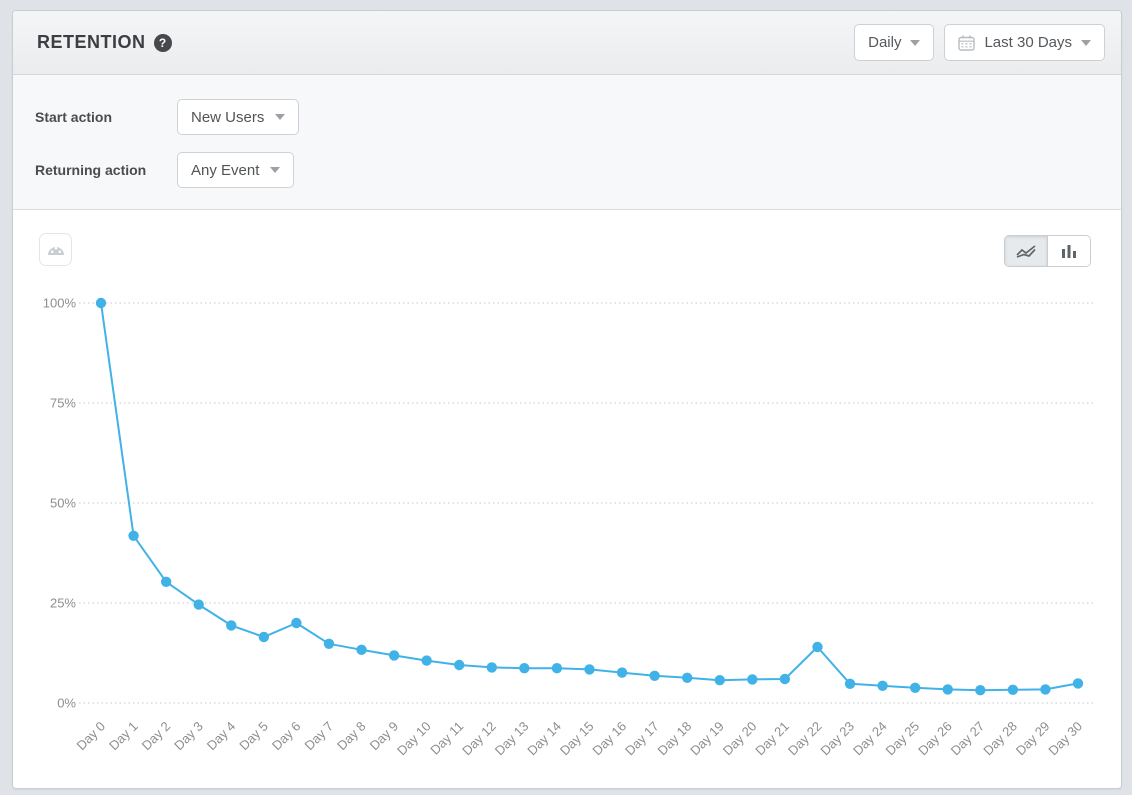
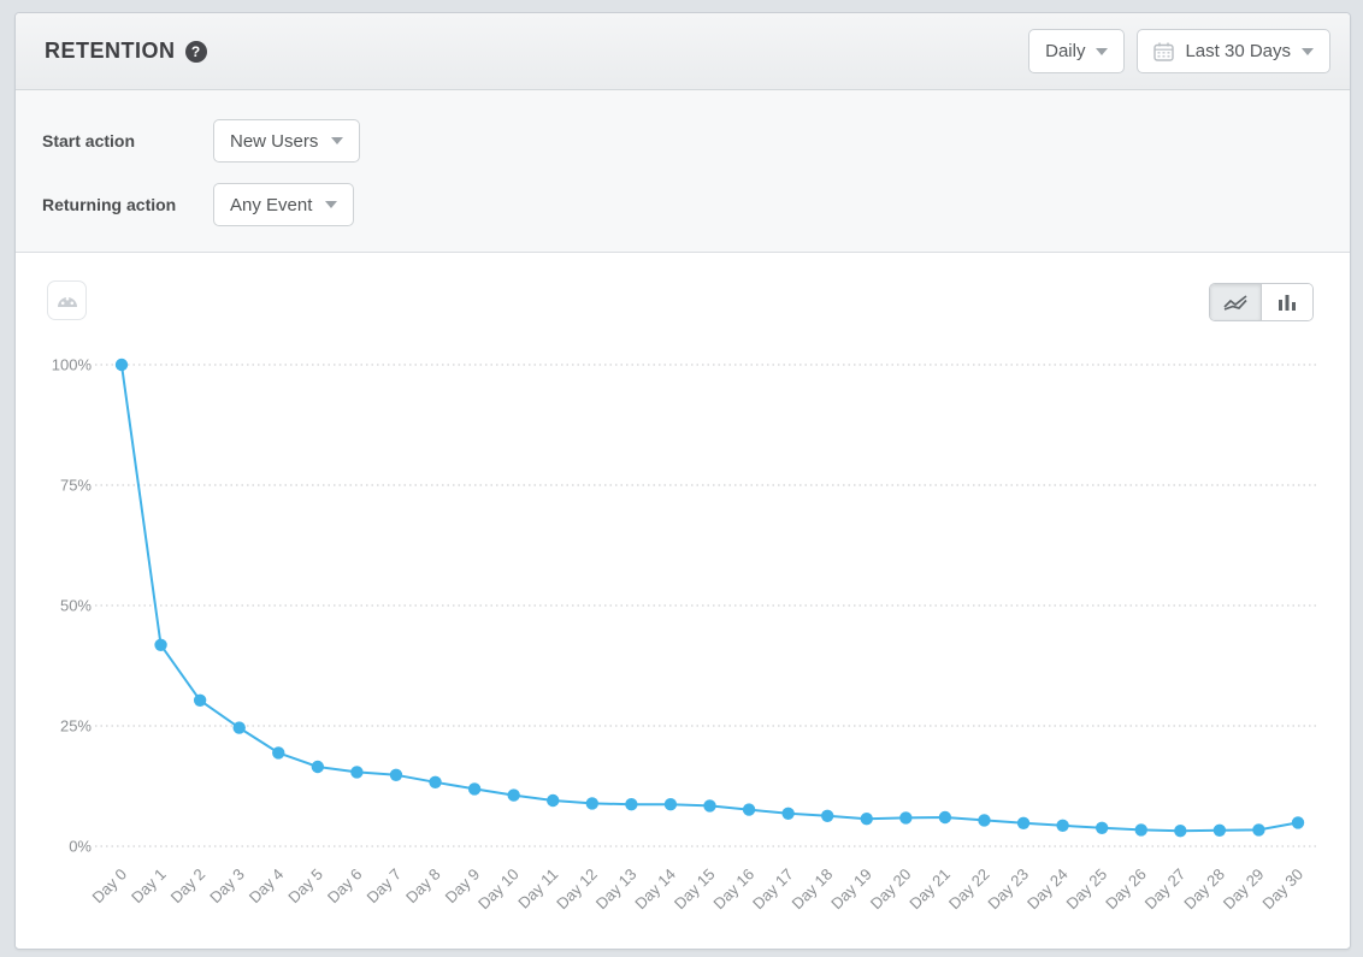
Day 6: 20% -> 15%
Day 22: 14% -> 5%
